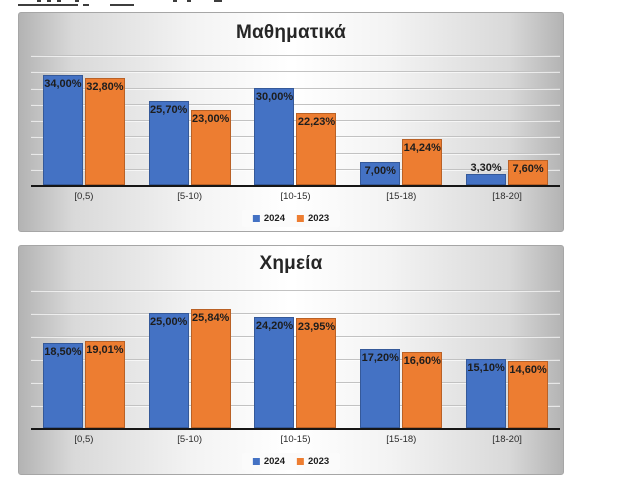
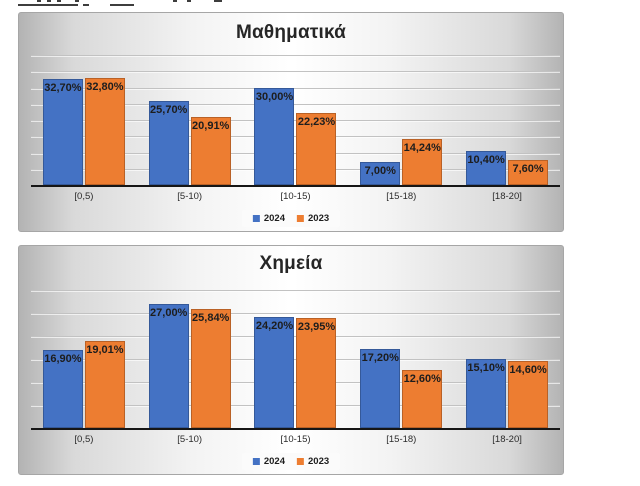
Μαθηματικά/2024/[0,5): 34,00% -> 32,70%
Μαθηματικά/2023/[5-10): 23,00% -> 20,91%
Μαθηματικά/2024/[18-20]: 3,30% -> 10,40%
Χημεία/2024/[0,5): 18,50% -> 16,90%
Χημεία/2024/[5-10): 25,00% -> 27,00%
Χημεία/2023/[15-18): 16,60% -> 12,60%
